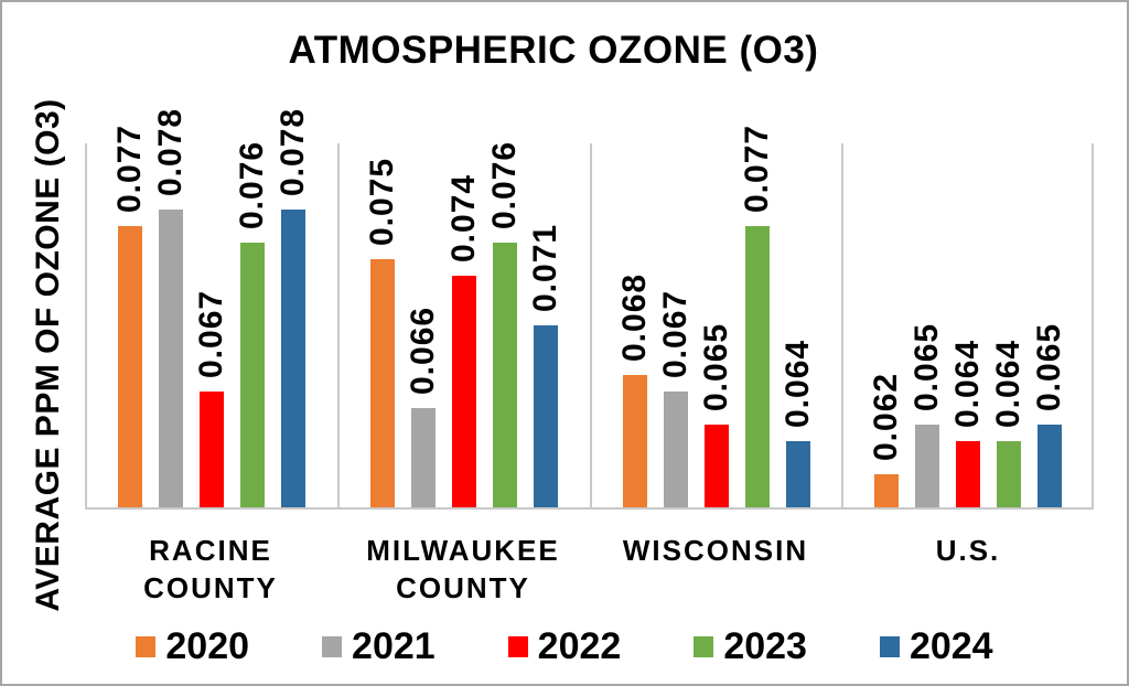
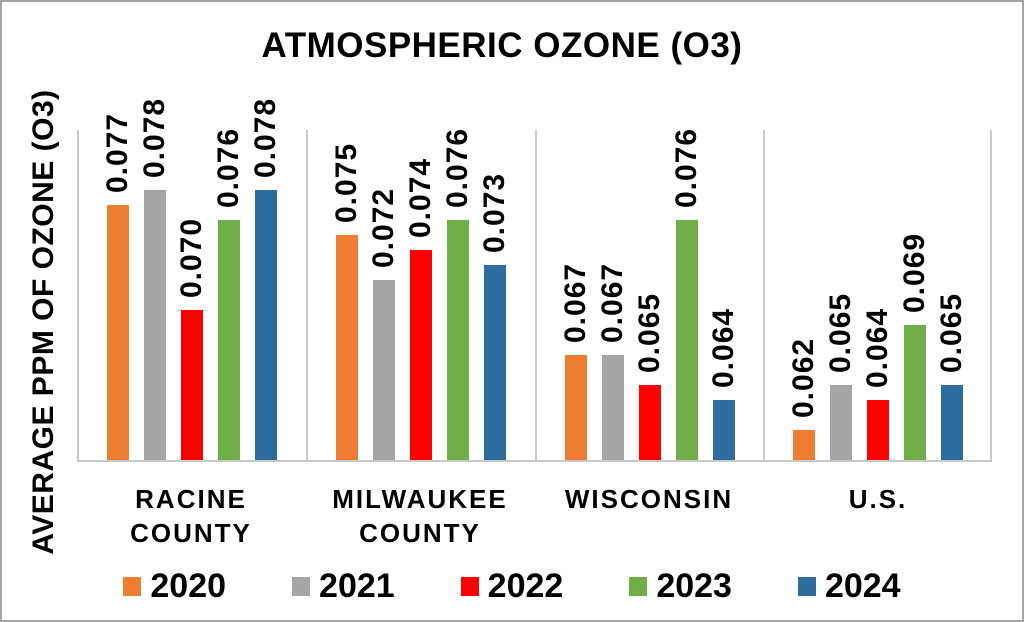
2022/RACINE COUNTY: 0.067 -> 0.070
2021/MILWAUKEE COUNTY: 0.066 -> 0.072
2024/MILWAUKEE COUNTY: 0.071 -> 0.073
2020/WISCONSIN: 0.068 -> 0.067
2023/WISCONSIN: 0.077 -> 0.076
2023/U.S.: 0.064 -> 0.069
